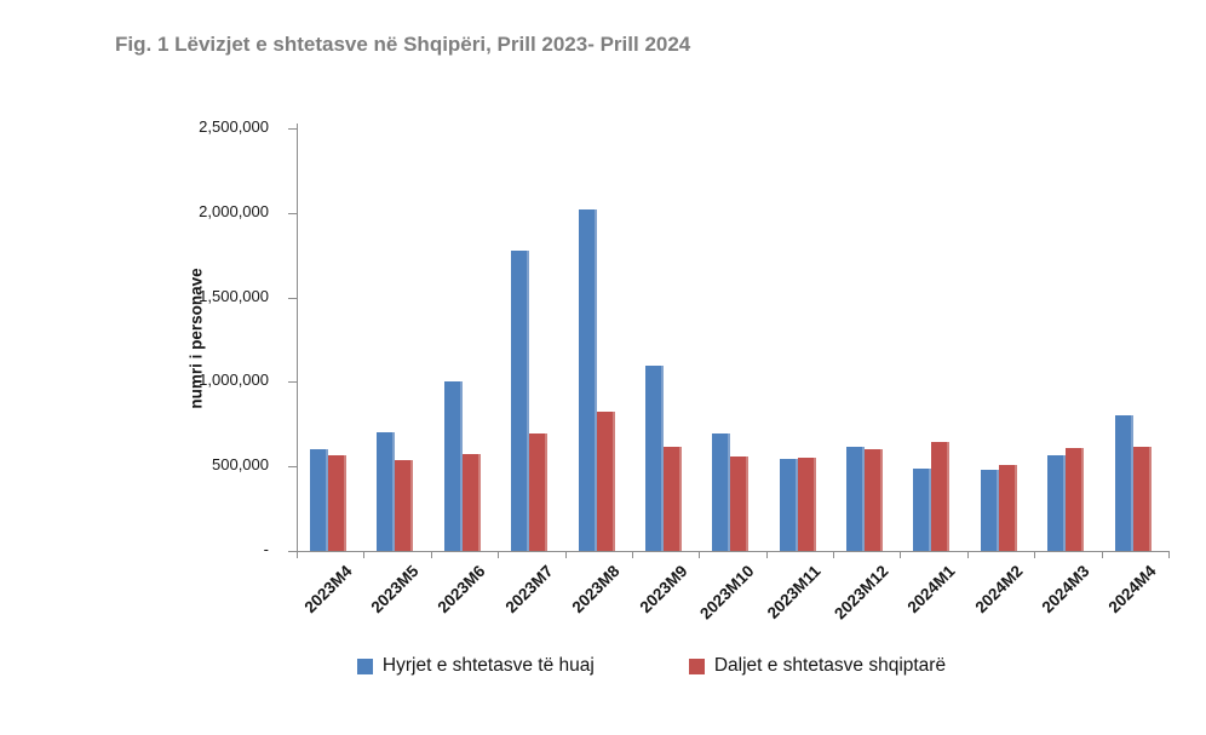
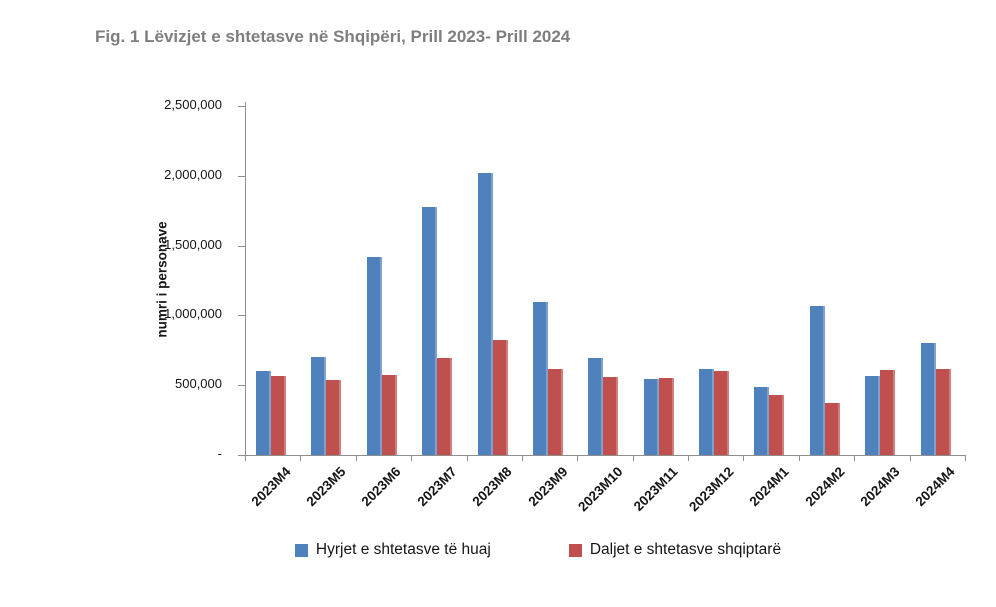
Hyrjet e shtetasve të huaj/2023M6: 1000000 -> 1420000
Daljet e shtetasve shqiptarë/2024M1: 650000 -> 430000
Hyrjet e shtetasve të huaj/2024M2: 480000 -> 1070000
Daljet e shtetasve shqiptarë/2024M2: 510000 -> 370000
